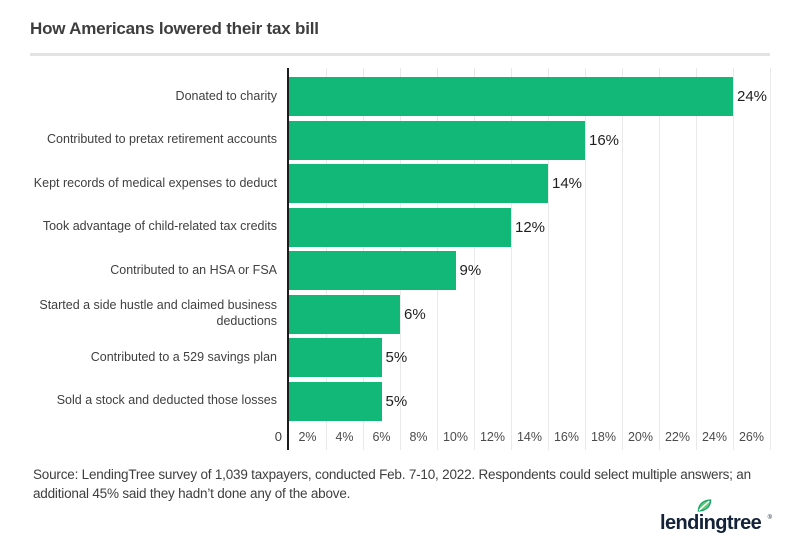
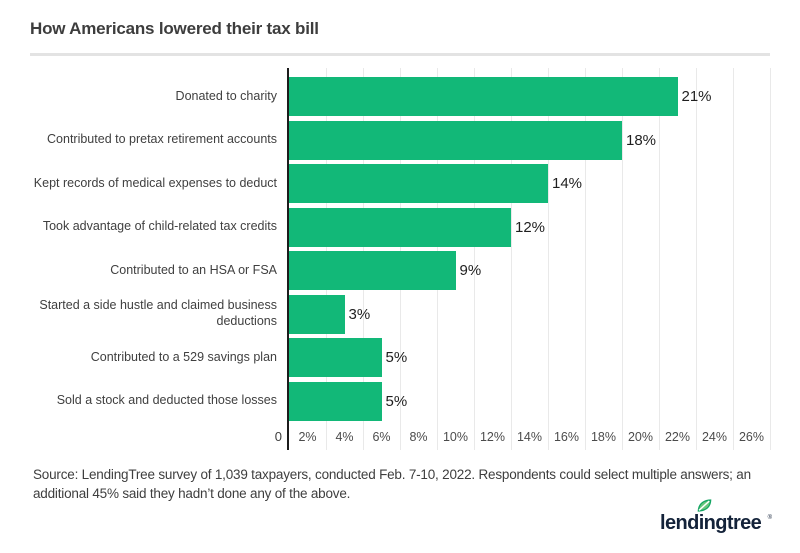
Donated to charity: 24% -> 21%
Contributed to pretax retirement accounts: 16% -> 18%
Started a side hustle and claimed business deductions: 6% -> 3%
